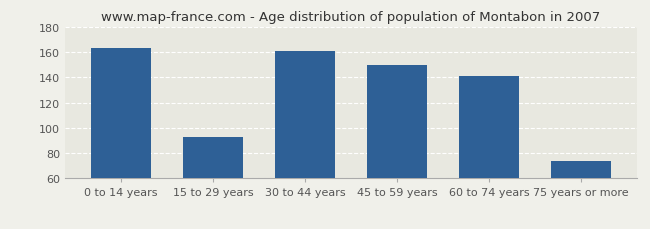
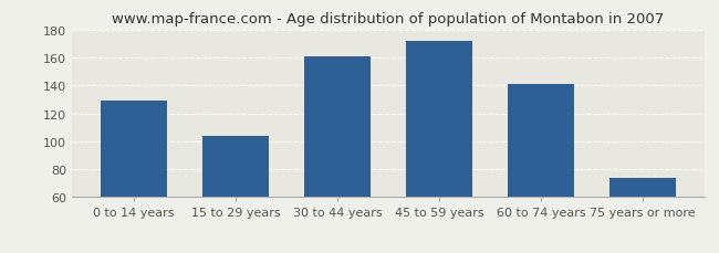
0 to 14 years: 163 -> 129
15 to 29 years: 93 -> 104
45 to 59 years: 150 -> 172
